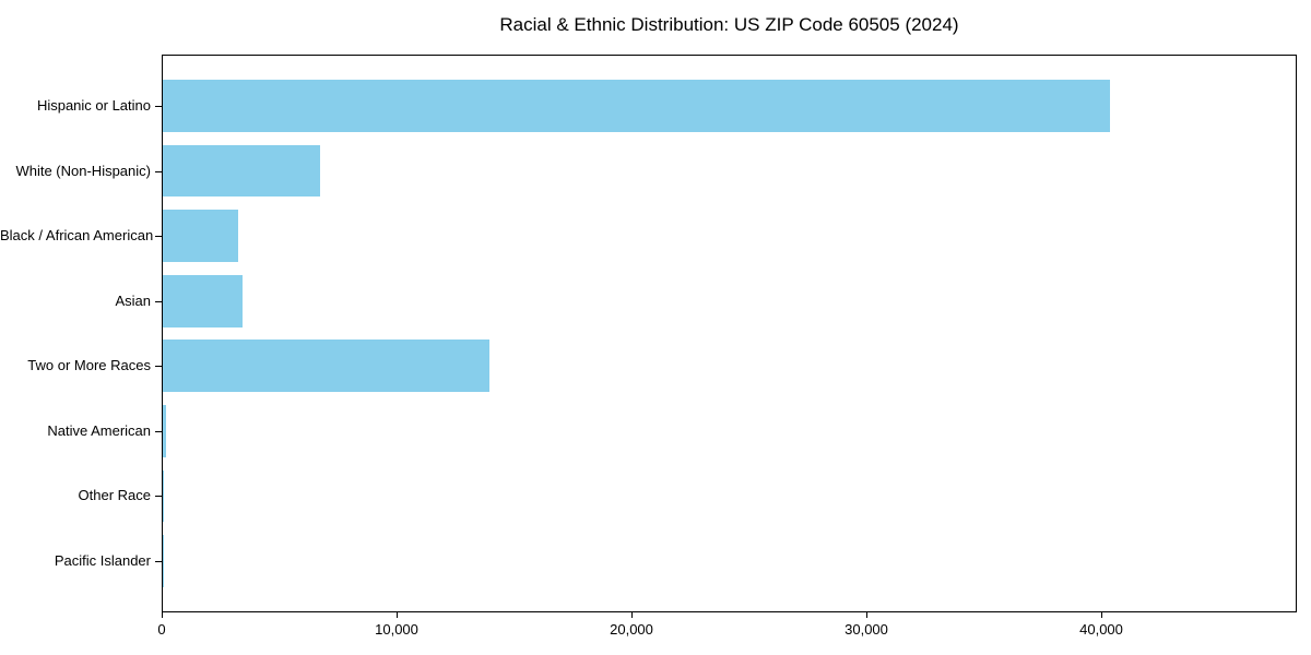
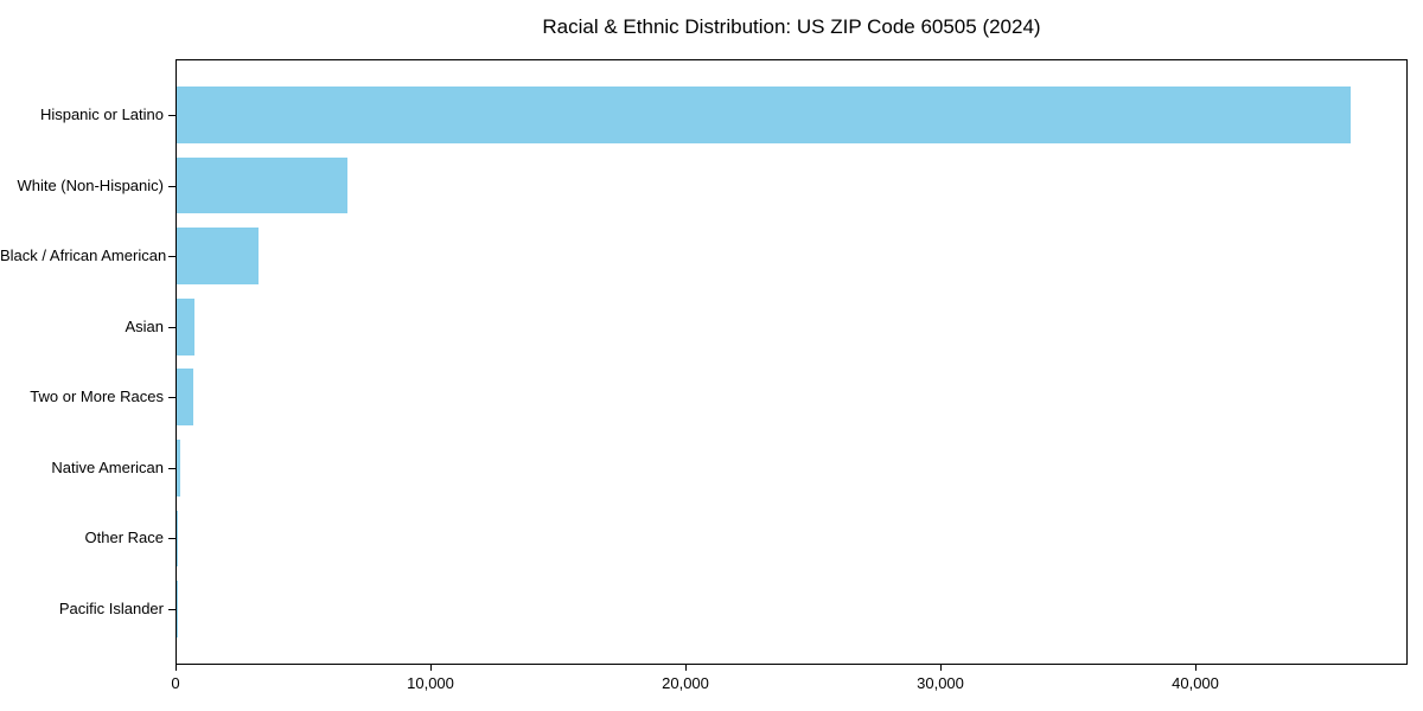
Hispanic or Latino: 40300 -> 46000
Asian: 3400 -> 700
Two or More Races: 13900 -> 600
